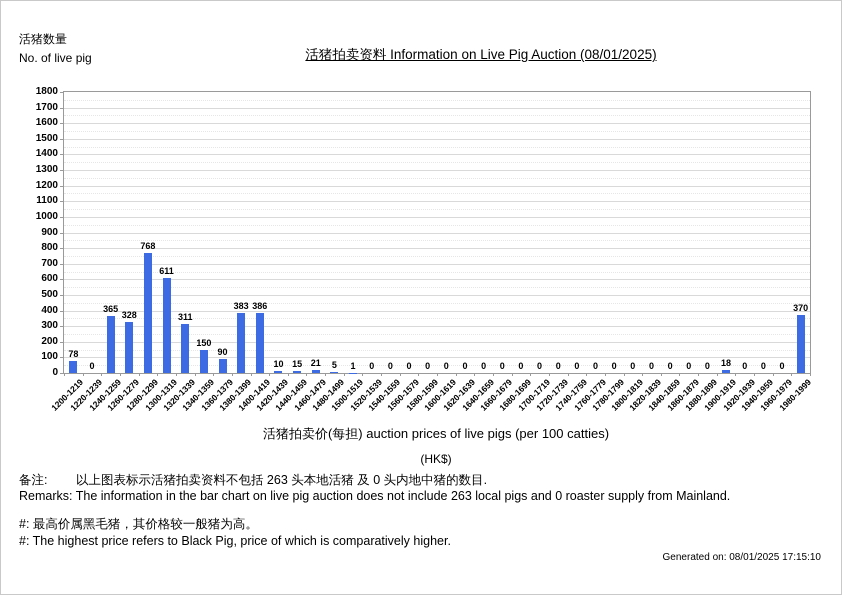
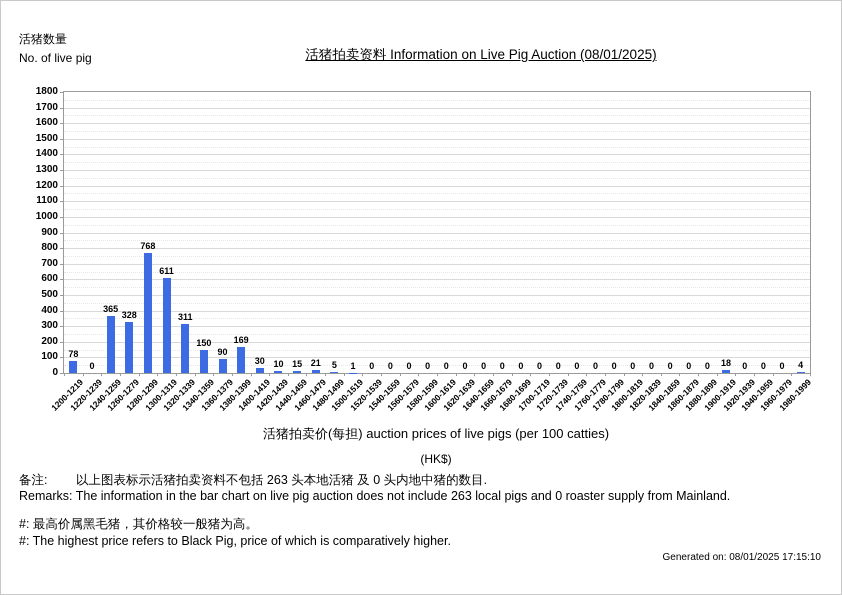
1380-1399: 383 -> 169
1400-1419: 386 -> 30
1980-1999: 370 -> 4
